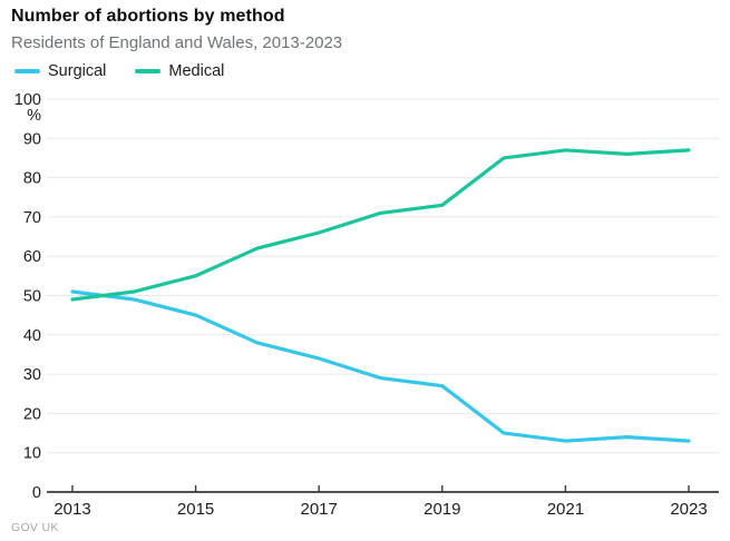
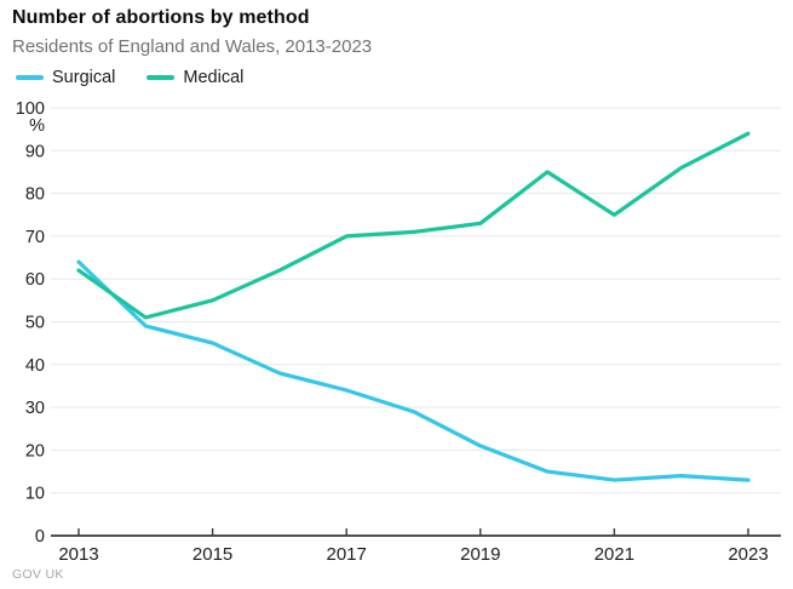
Surgical/2013: 51 -> 64
Medical/2013: 49 -> 62
Medical/2017: 66 -> 70
Surgical/2019: 27 -> 21
Medical/2021: 87 -> 75
Medical/2023: 87 -> 94
